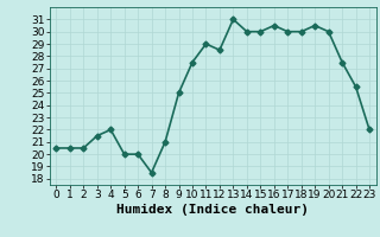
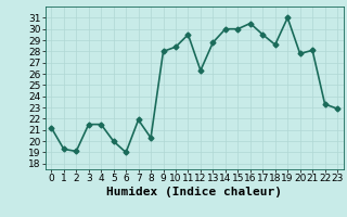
0: 20.5 -> 21.2
1: 20.5 -> 19.3
2: 20.5 -> 19.1
4: 22.0 -> 21.5
6: 20.0 -> 19.0
7: 18.5 -> 21.9
8: 21.0 -> 20.3
9: 25.0 -> 28.0
10: 27.5 -> 28.4
11: 29.0 -> 29.5
12: 28.5 -> 26.3
13: 31.0 -> 28.8
17: 30.0 -> 29.5
18: 30.0 -> 28.6
19: 30.5 -> 31.0
20: 30.0 -> 27.8
21: 27.5 -> 28.1
22: 25.5 -> 23.3
23: 22.0 -> 22.9
